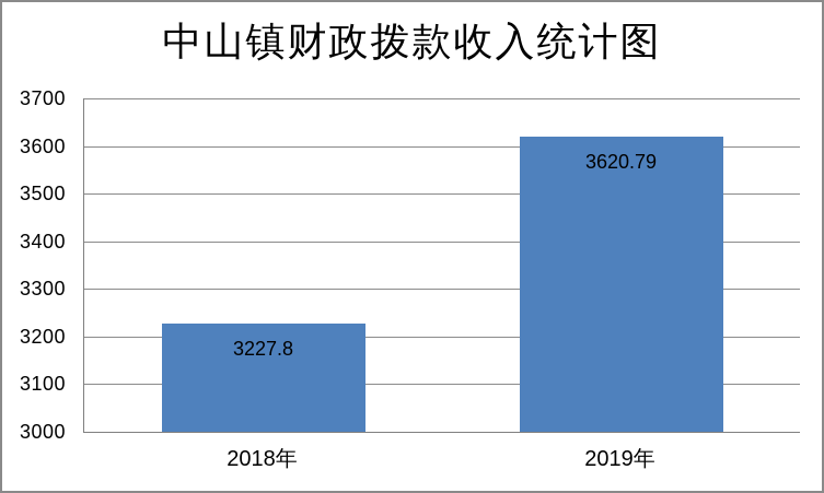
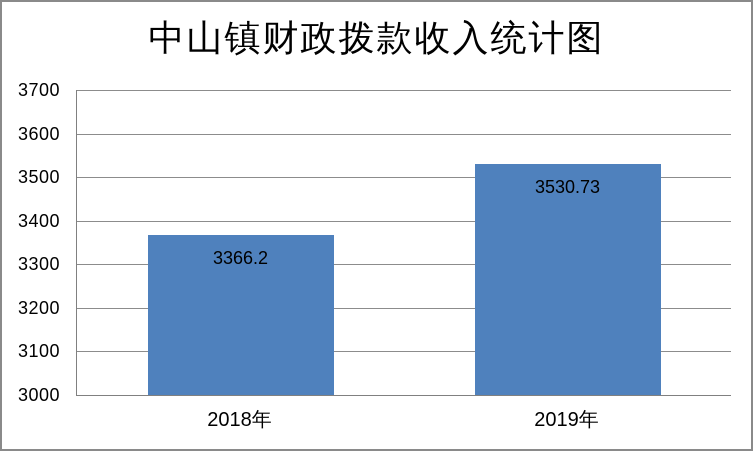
2018年: 3227.8 -> 3366.2
2019年: 3620.79 -> 3530.73
